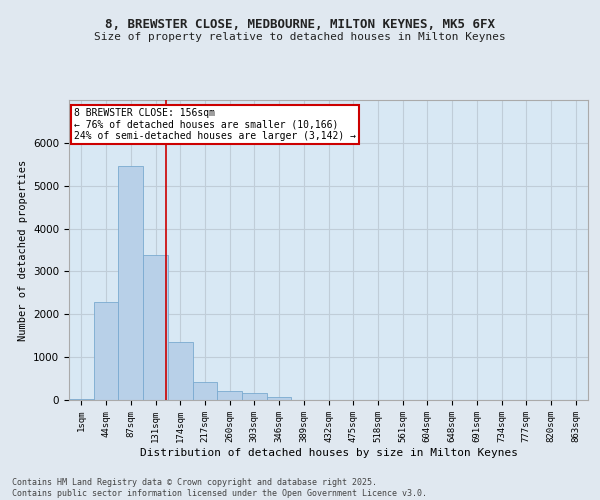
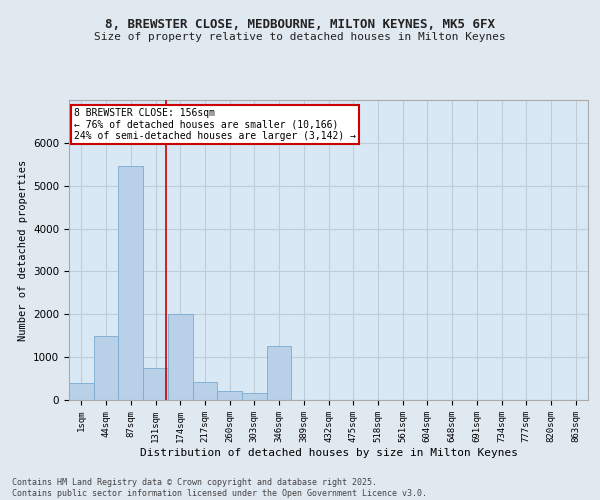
1sqm: 30 -> 400
44sqm: 2280 -> 1500
131sqm: 3380 -> 750
174sqm: 1350 -> 2000
346sqm: 70 -> 1250
